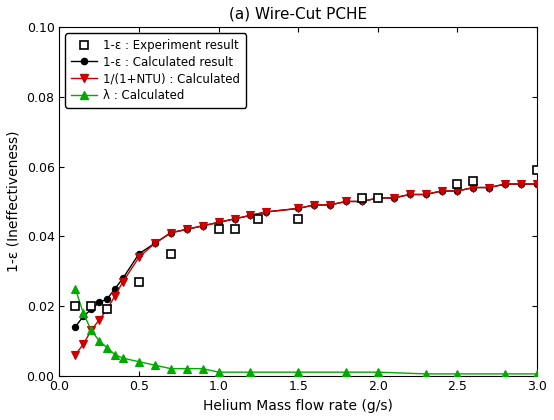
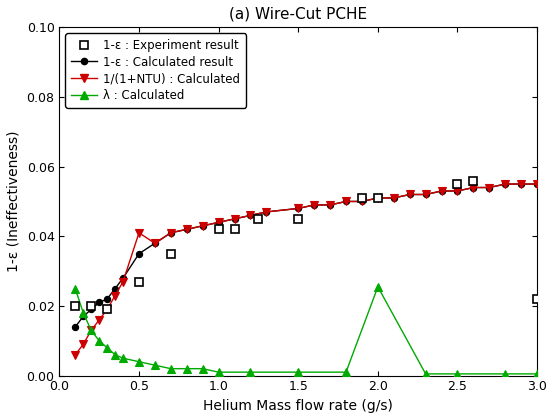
1/(1+NTU) : Calculated/0.5: 0.034 -> 0.041
λ : Calculated/2.0: 0.0010 -> 0.0255
1-ε : Experiment result/3.0: 0.059 -> 0.022
